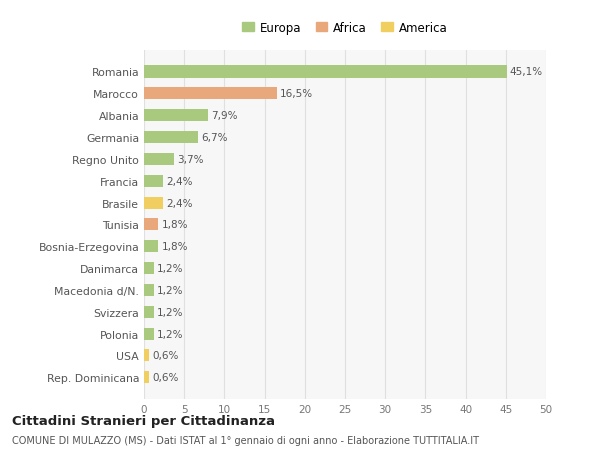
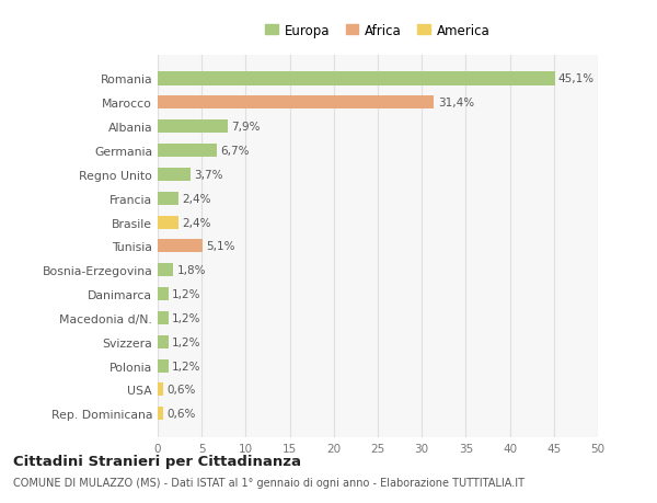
Marocco: 16,5% -> 31,4%
Tunisia: 1,8% -> 5,1%
